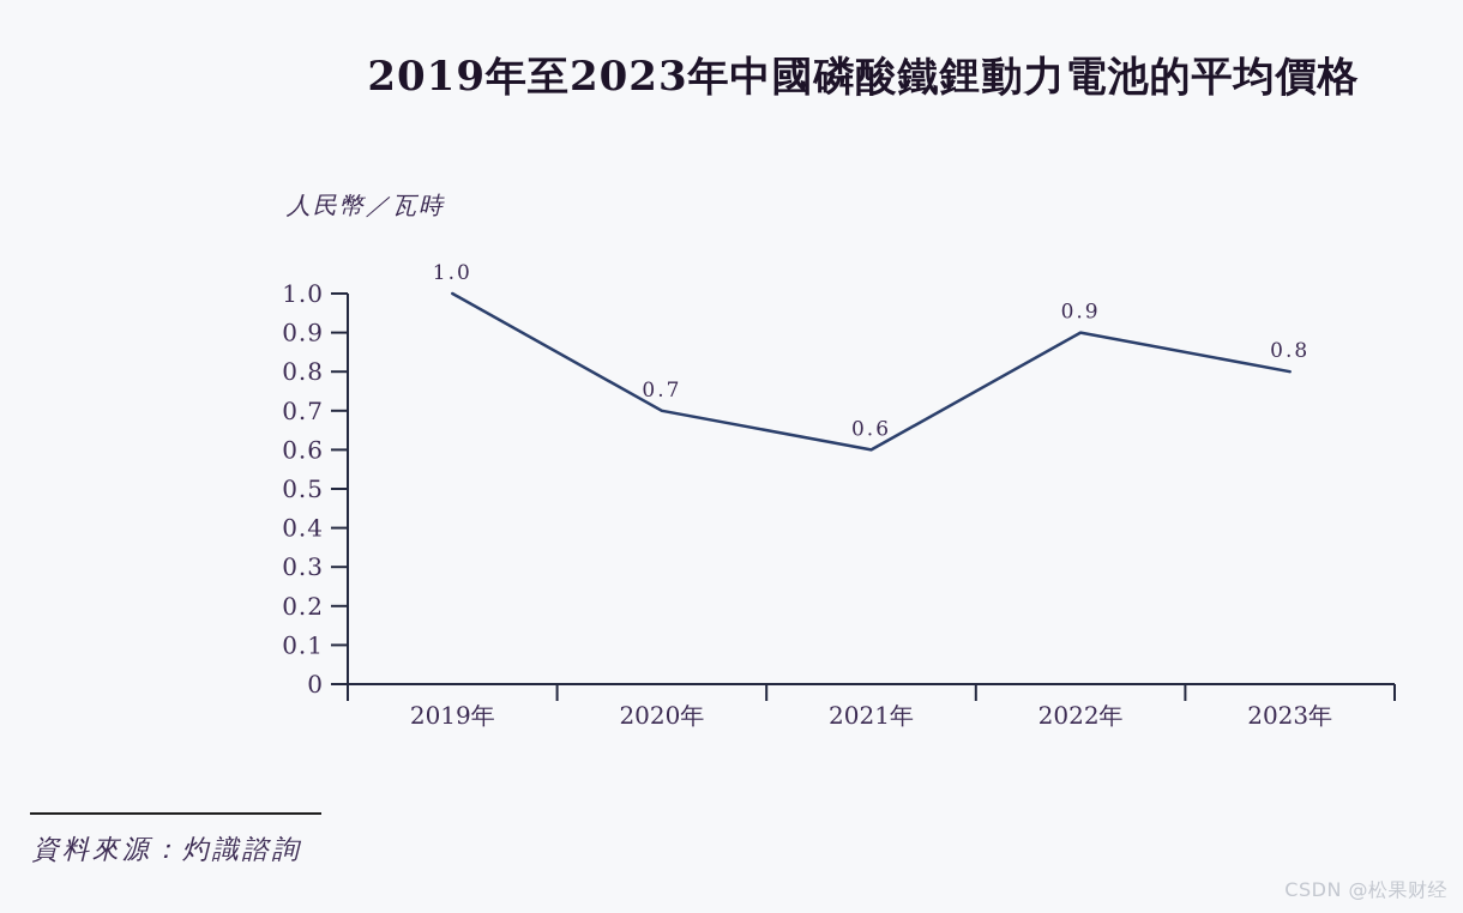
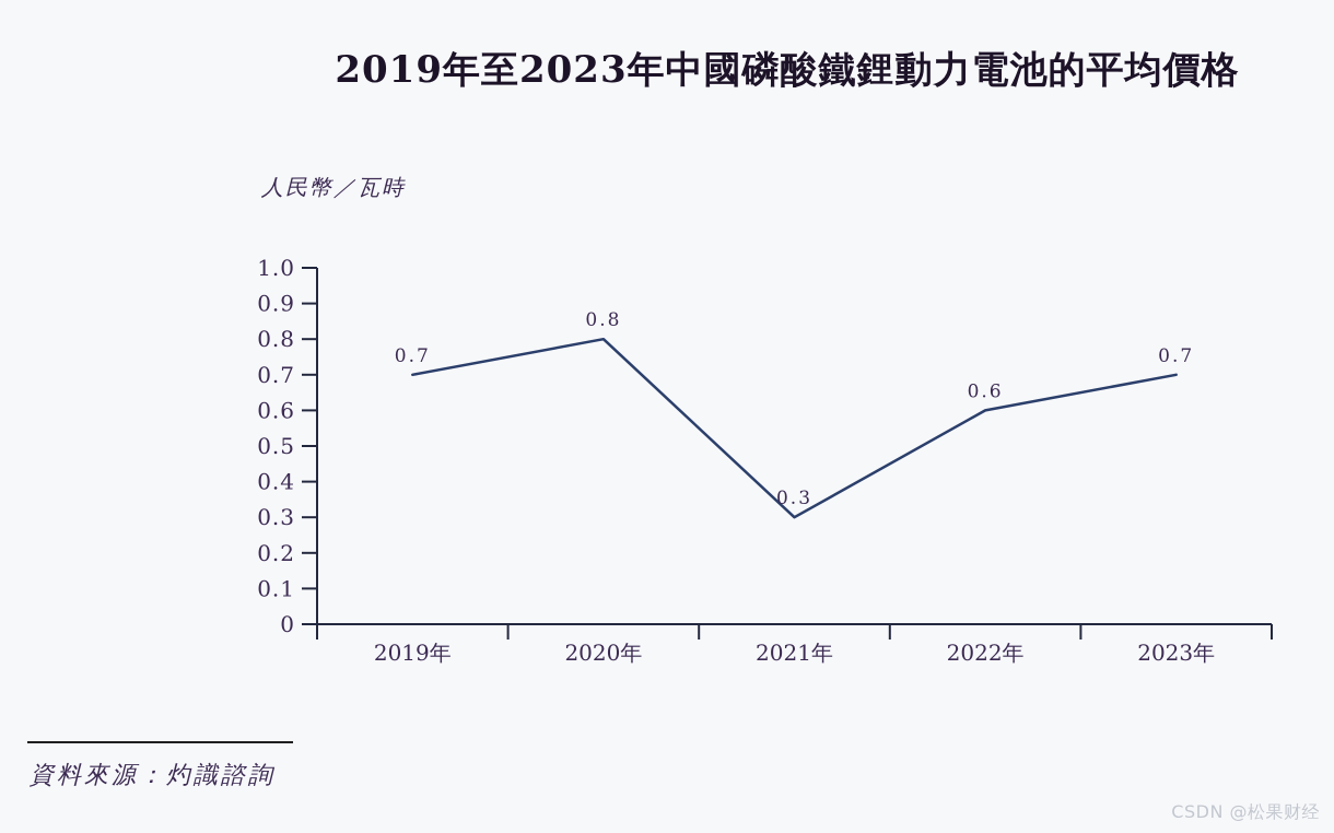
2019年: 1.0 -> 0.7
2020年: 0.7 -> 0.8
2021年: 0.6 -> 0.3
2022年: 0.9 -> 0.6
2023年: 0.8 -> 0.7
